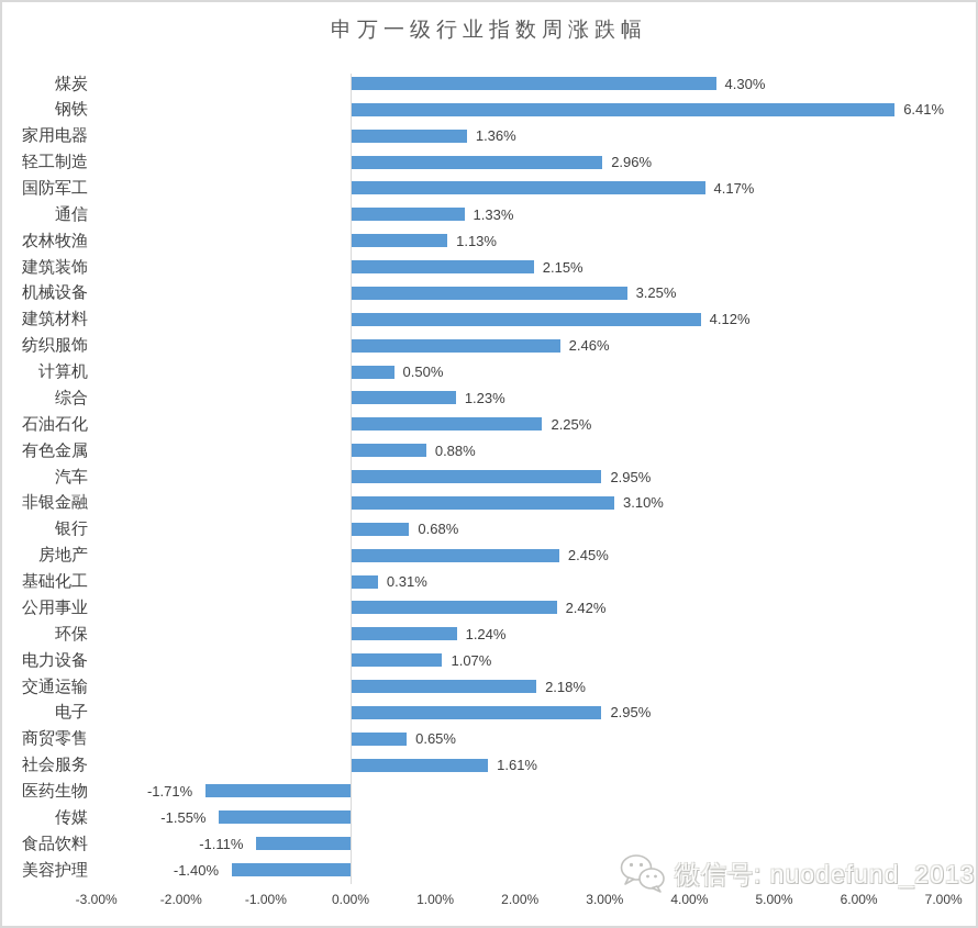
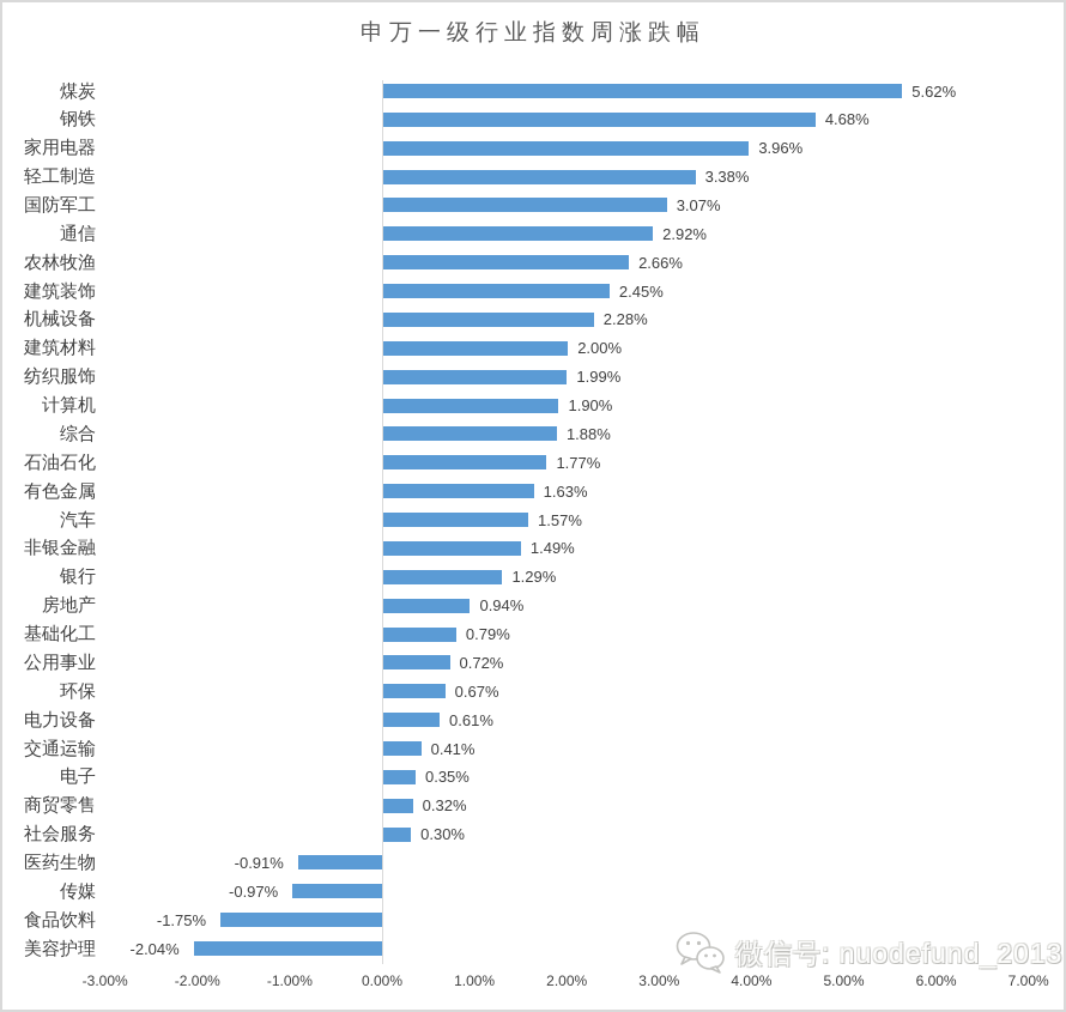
煤炭: 4.30% -> 5.62%
钢铁: 6.41% -> 4.68%
家用电器: 1.36% -> 3.96%
轻工制造: 2.96% -> 3.38%
国防军工: 4.17% -> 3.07%
通信: 1.33% -> 2.92%
农林牧渔: 1.13% -> 2.66%
建筑装饰: 2.15% -> 2.45%
机械设备: 3.25% -> 2.28%
建筑材料: 4.12% -> 2.00%
纺织服饰: 2.46% -> 1.99%
计算机: 0.50% -> 1.90%
综合: 1.23% -> 1.88%
石油石化: 2.25% -> 1.77%
有色金属: 0.88% -> 1.63%
汽车: 2.95% -> 1.57%
非银金融: 3.10% -> 1.49%
银行: 0.68% -> 1.29%
房地产: 2.45% -> 0.94%
基础化工: 0.31% -> 0.79%
公用事业: 2.42% -> 0.72%
环保: 1.24% -> 0.67%
电力设备: 1.07% -> 0.61%
交通运输: 2.18% -> 0.41%
电子: 2.95% -> 0.35%
商贸零售: 0.65% -> 0.32%
社会服务: 1.61% -> 0.30%
医药生物: -1.71% -> -0.91%
传媒: -1.55% -> -0.97%
食品饮料: -1.11% -> -1.75%
美容护理: -1.40% -> -2.04%
